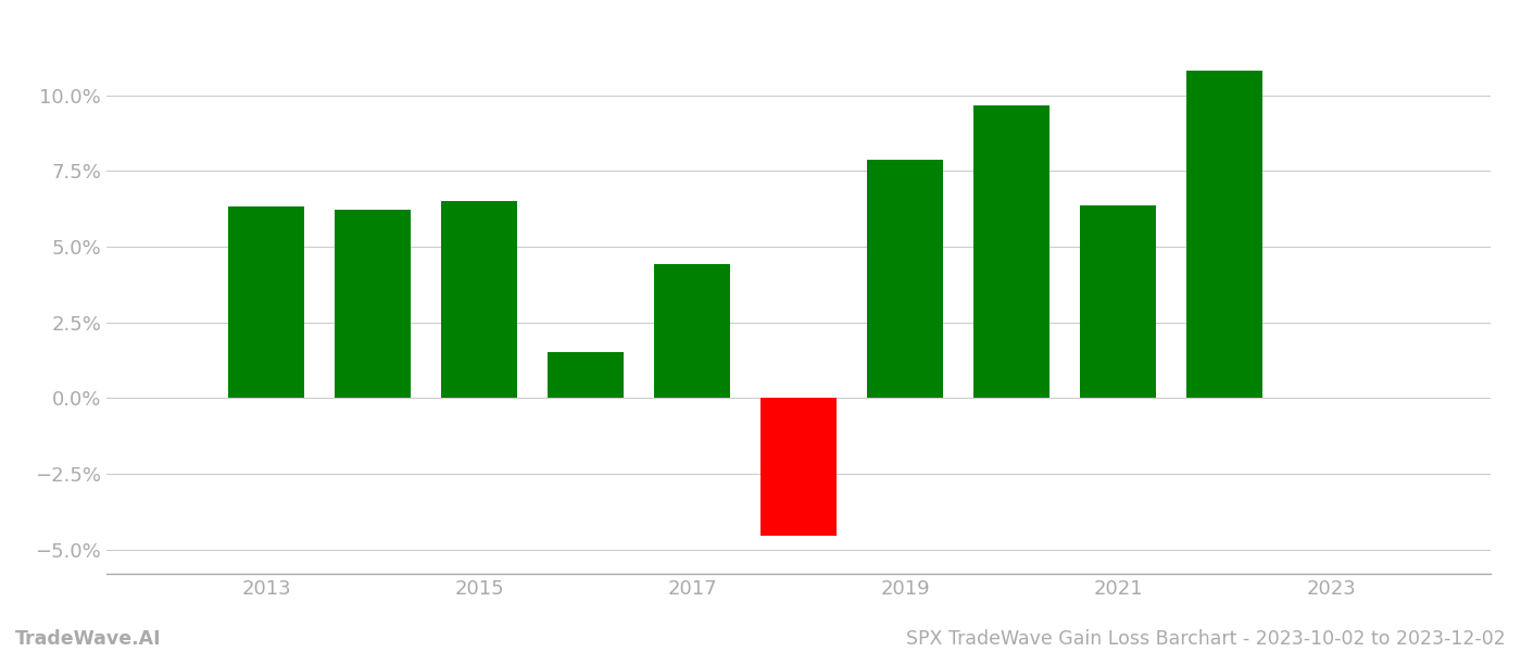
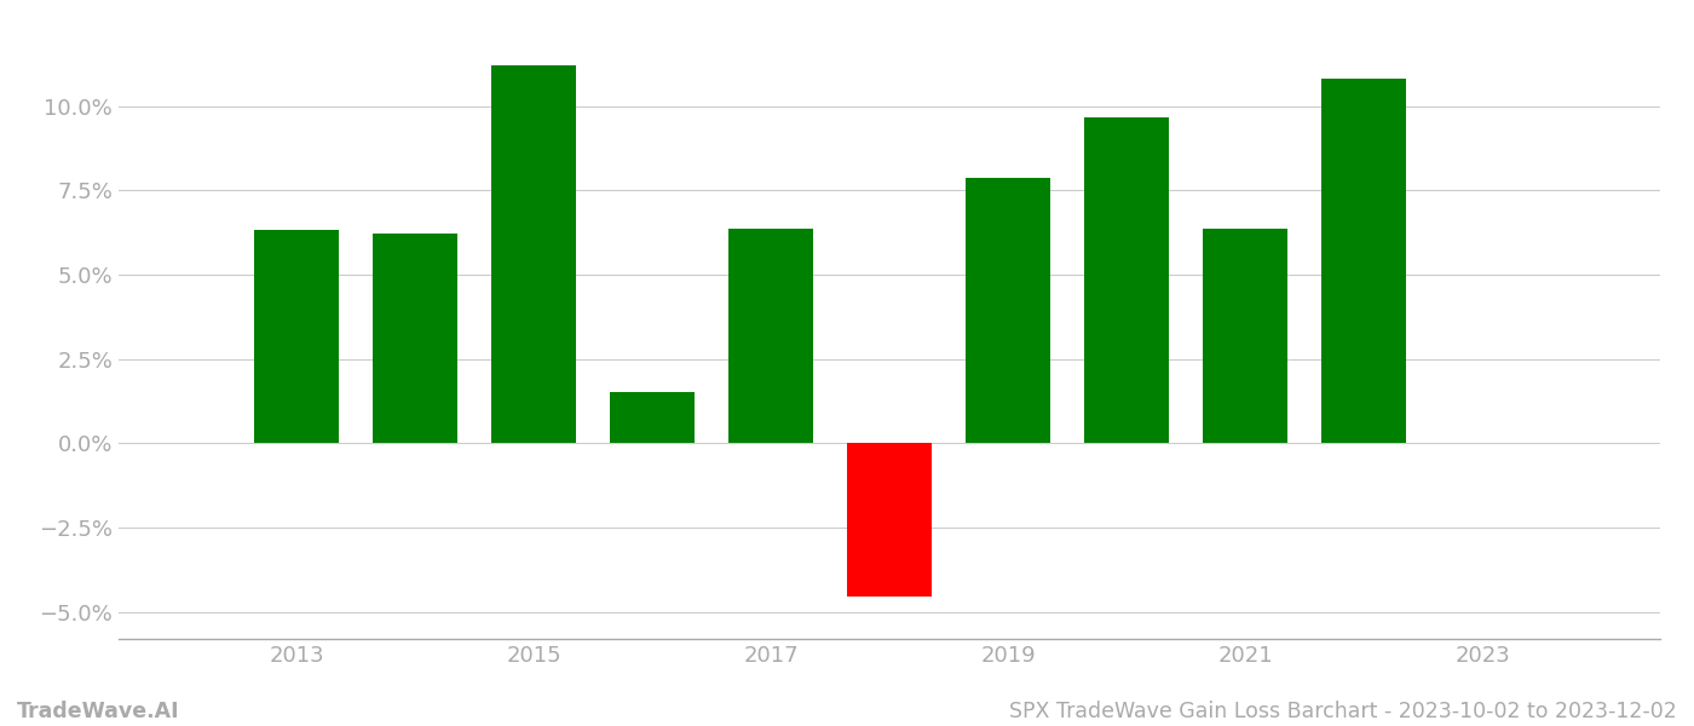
2015: 6.52% -> 11.20%
2017: 4.42% -> 6.35%
